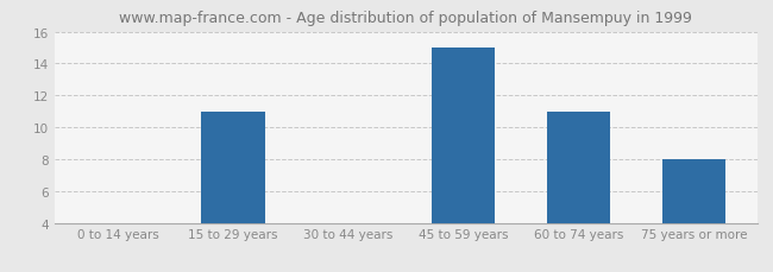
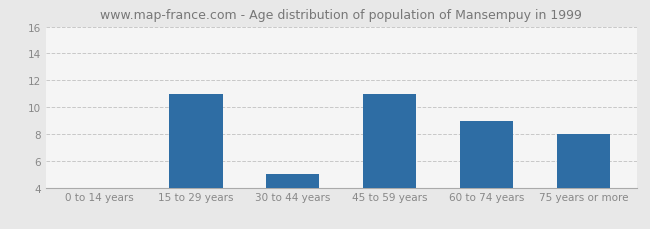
30 to 44 years: 4 -> 5
45 to 59 years: 15 -> 11
60 to 74 years: 11 -> 9
